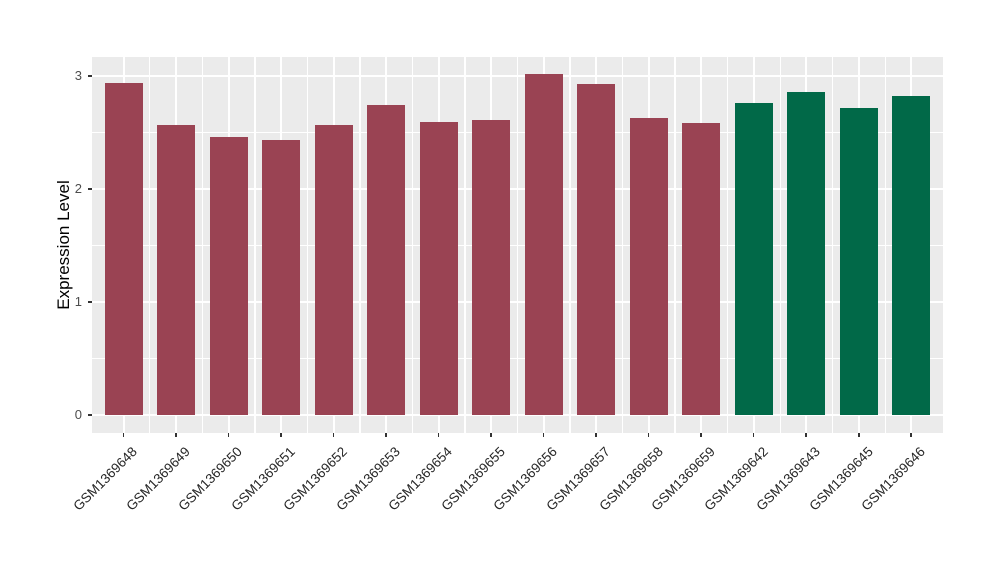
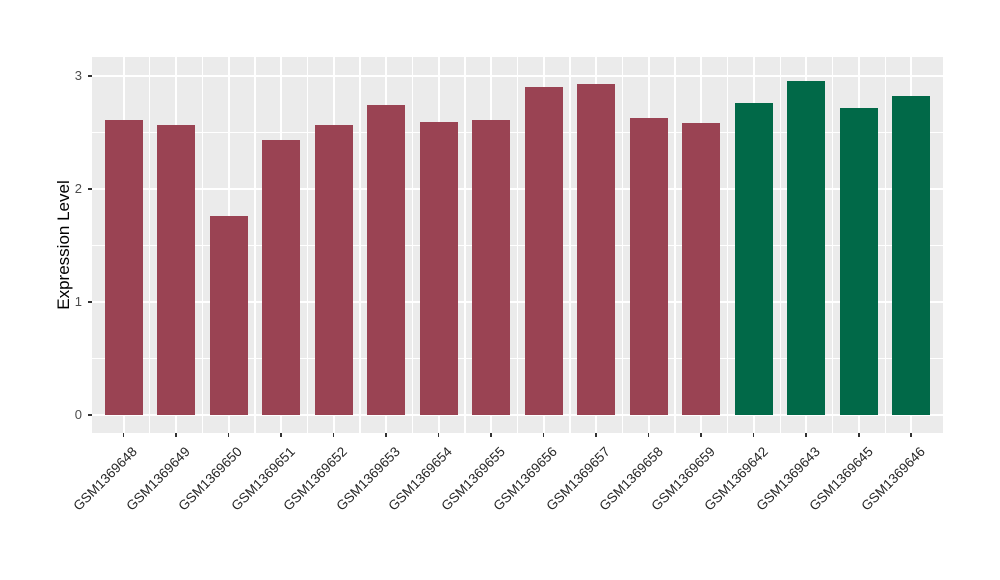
GSM1369648: 2.94 -> 2.61
GSM1369650: 2.46 -> 1.76
GSM1369656: 3.02 -> 2.90
GSM1369643: 2.86 -> 2.96
